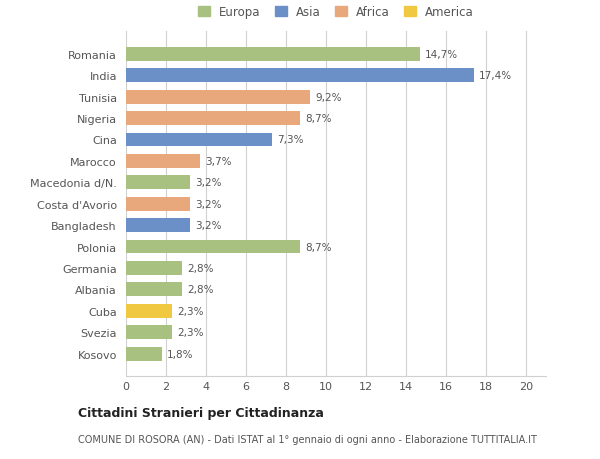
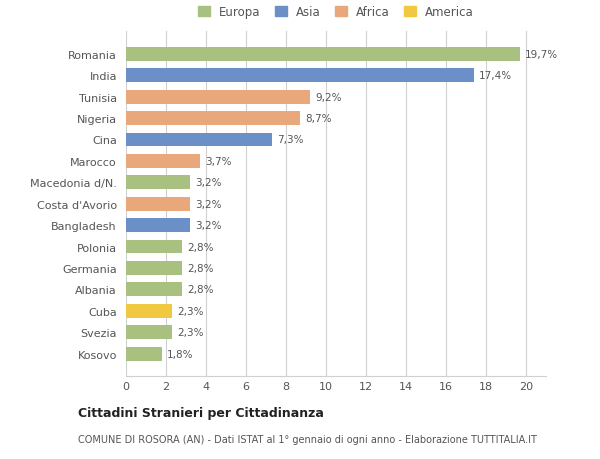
Romania: 14,7% -> 19,7%
Polonia: 8,7% -> 2,8%
